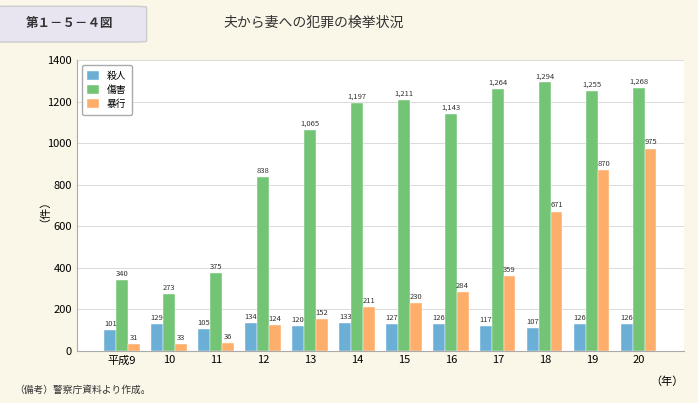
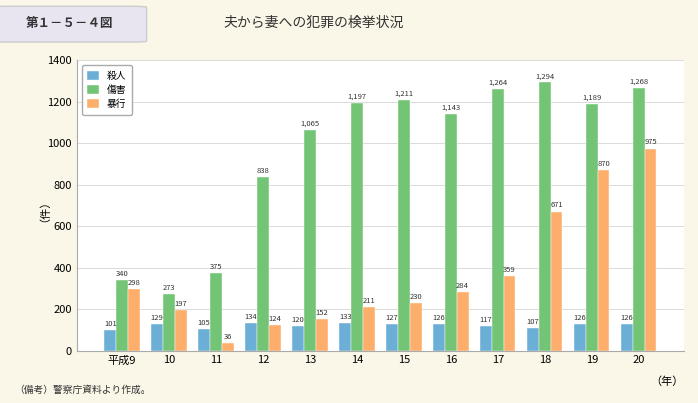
暴行/平成9: 31 -> 298
暴行/10: 33 -> 197
傷害/19: 1,255 -> 1,189
